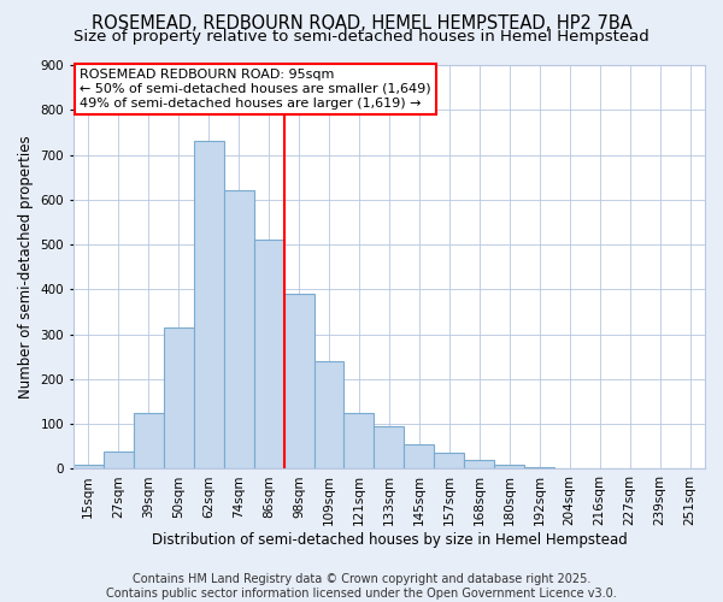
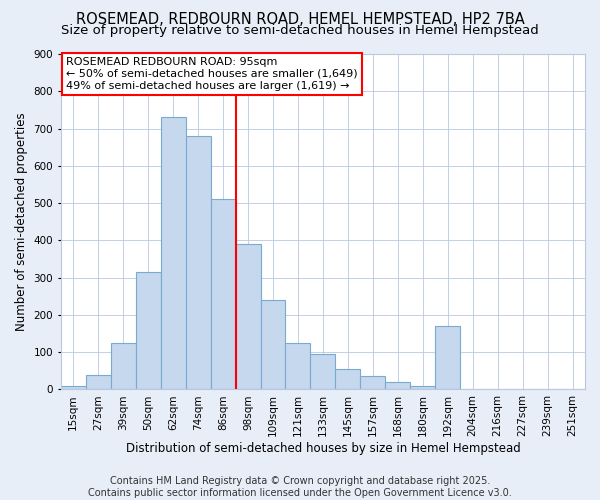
74sqm: 620 -> 680
192sqm: 5 -> 170
